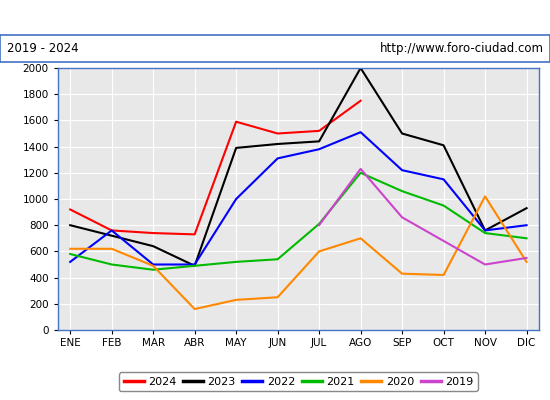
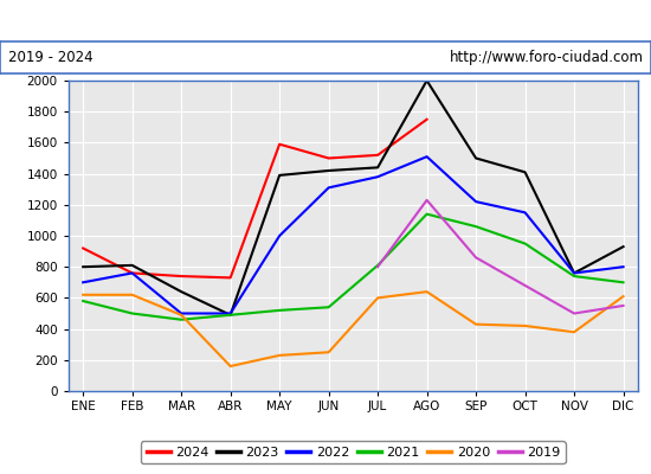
2022/ENE: 520 -> 700
2023/FEB: 720 -> 810
2021/AGO: 1200 -> 1140
2020/AGO: 700 -> 640
2020/NOV: 1020 -> 380
2020/DIC: 520 -> 610
